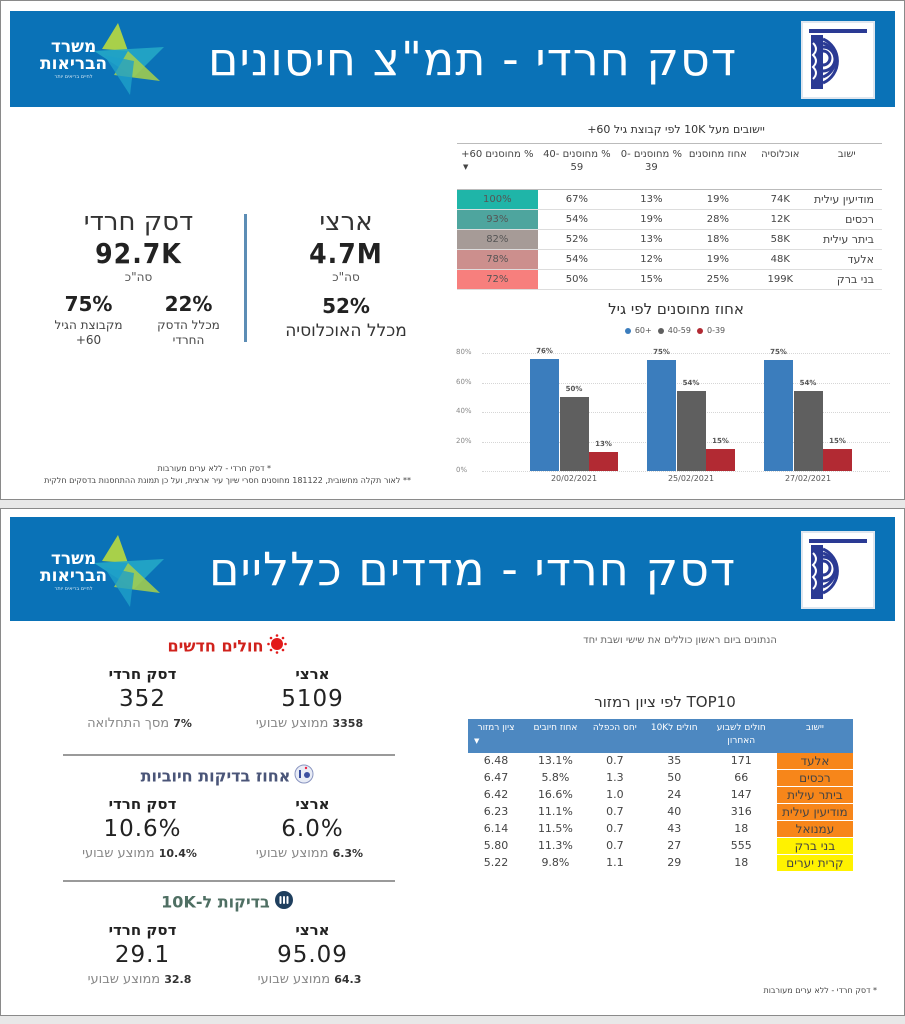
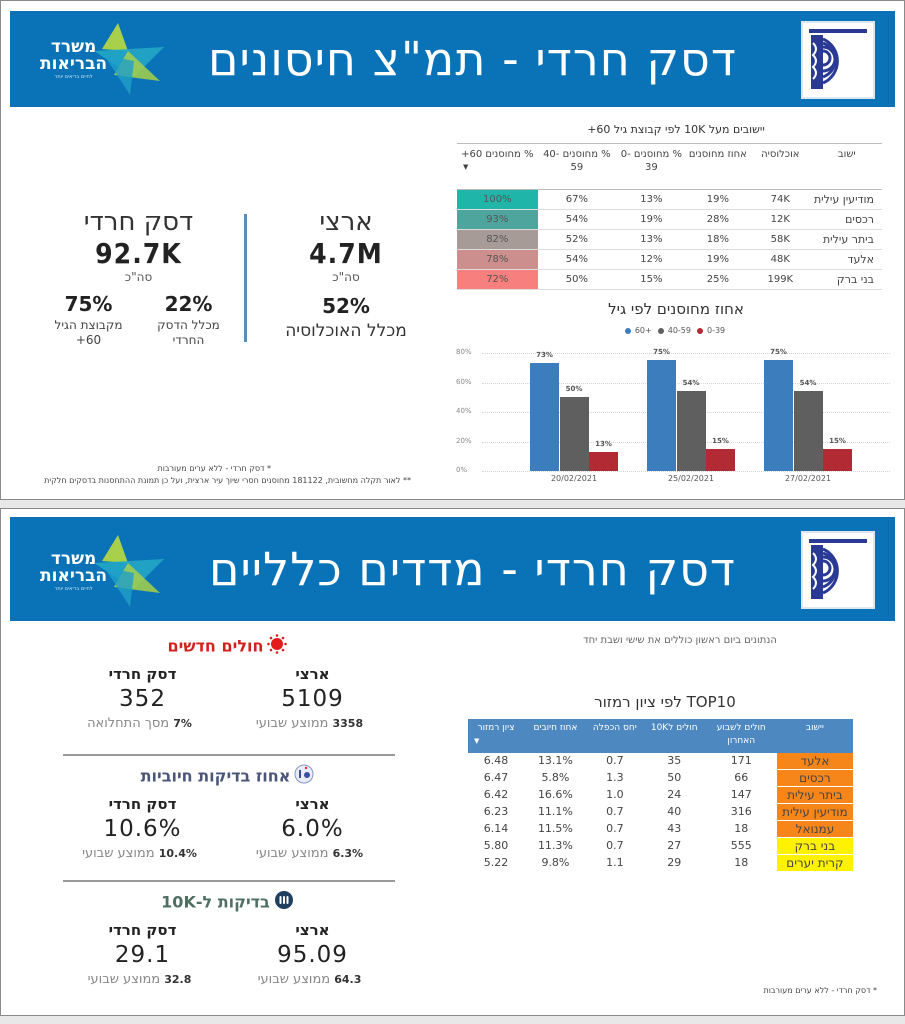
60+/20/02/2021: 76% -> 73%
